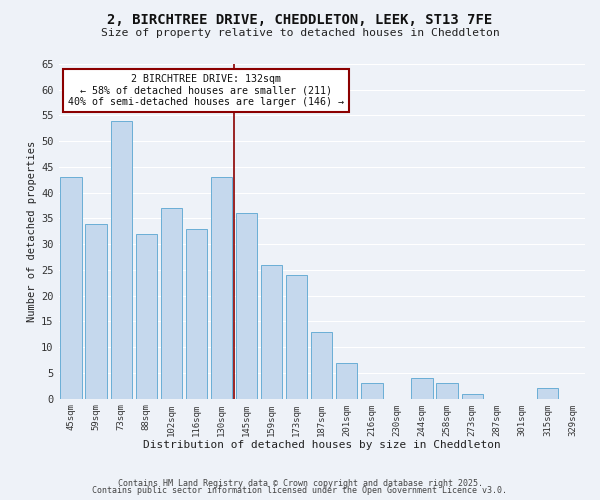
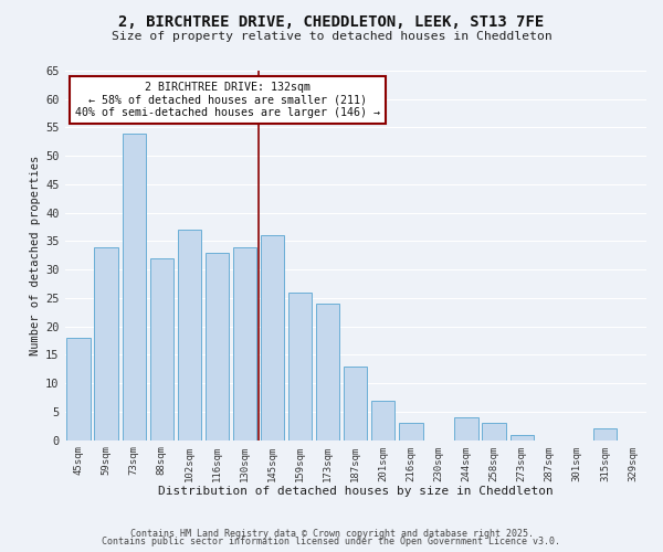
45sqm: 43 -> 18
130sqm: 43 -> 34
